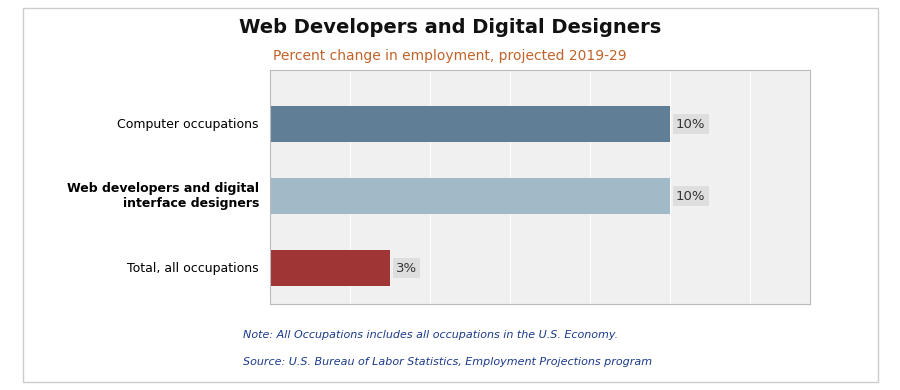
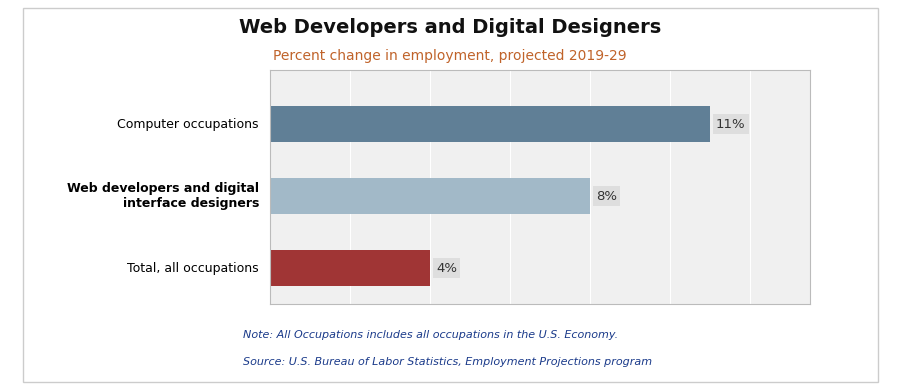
Computer occupations: 10% -> 11%
Web developers and digital interface designers: 10% -> 8%
Total, all occupations: 3% -> 4%
